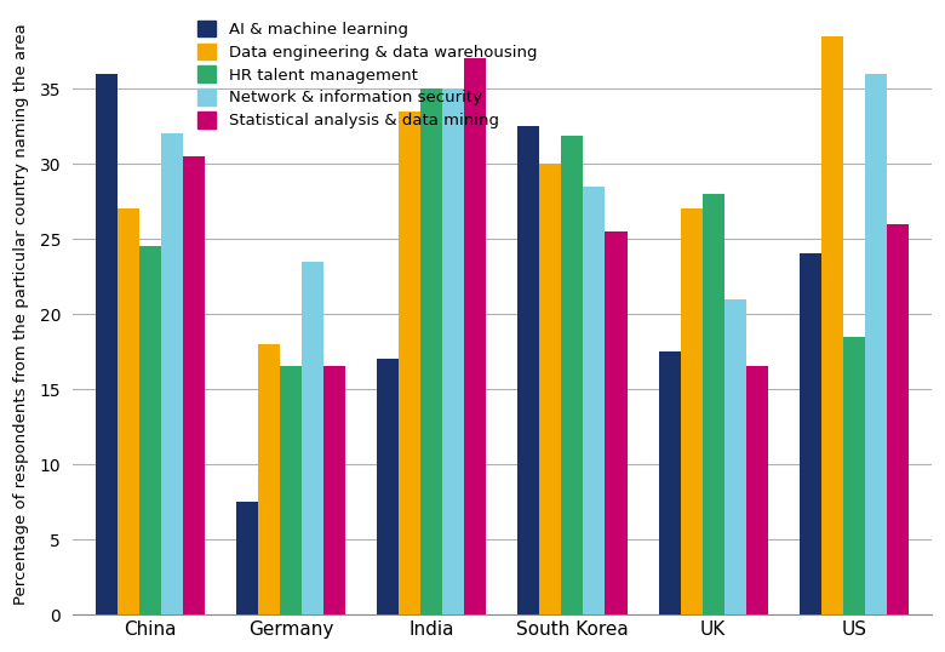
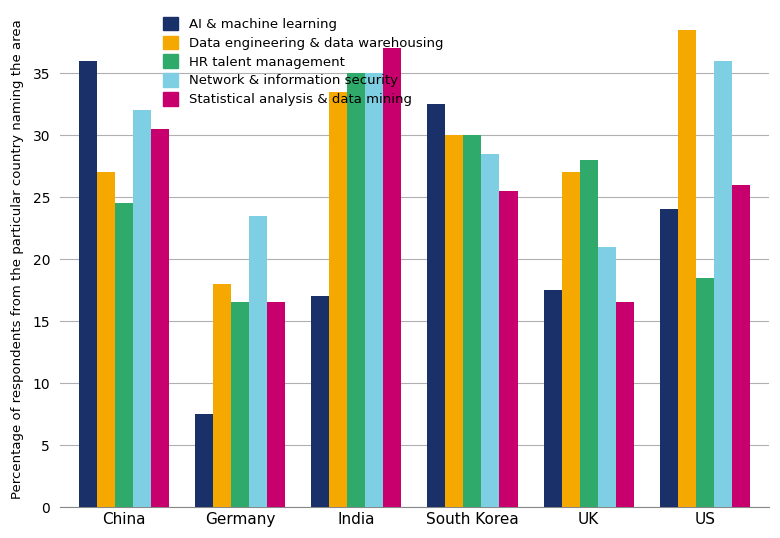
HR talent management/South Korea: 31.9 -> 30.0
